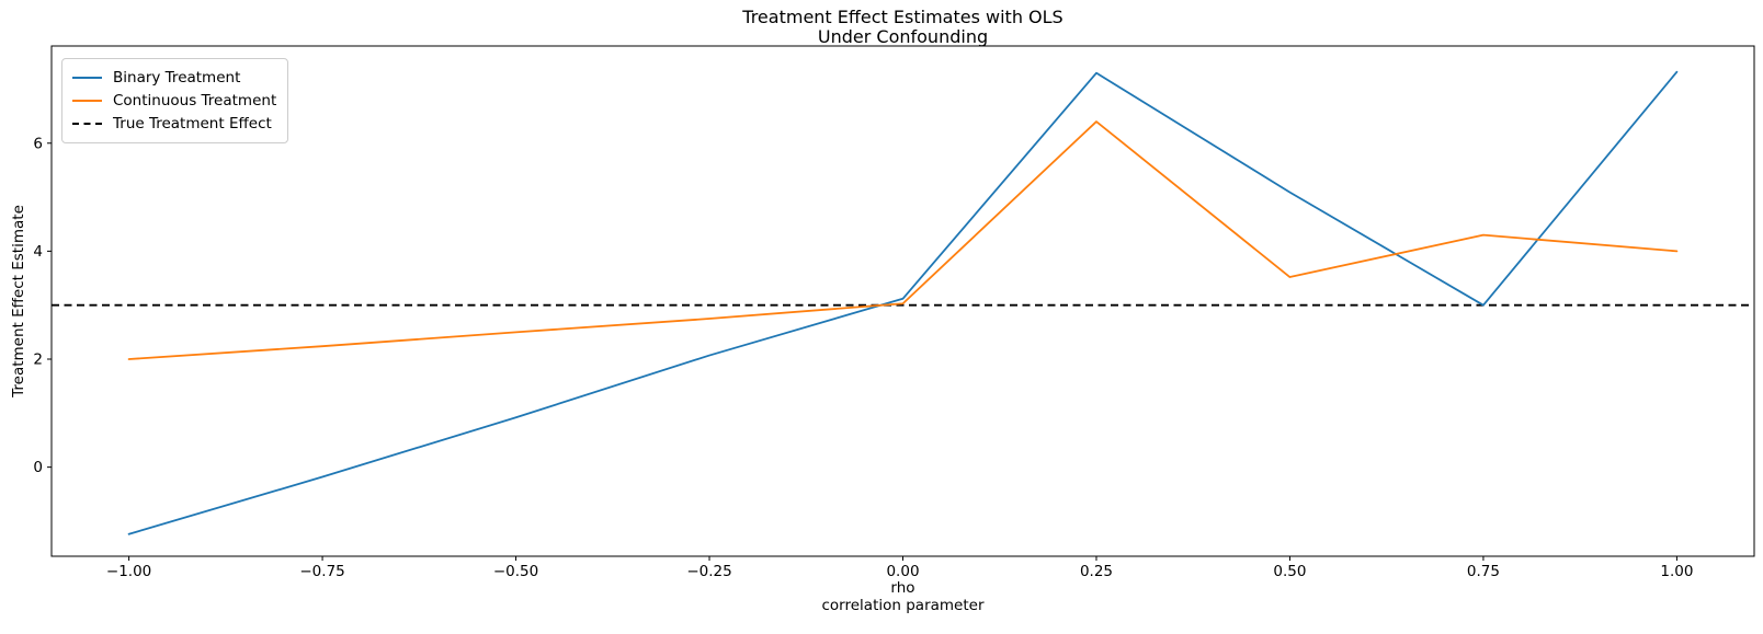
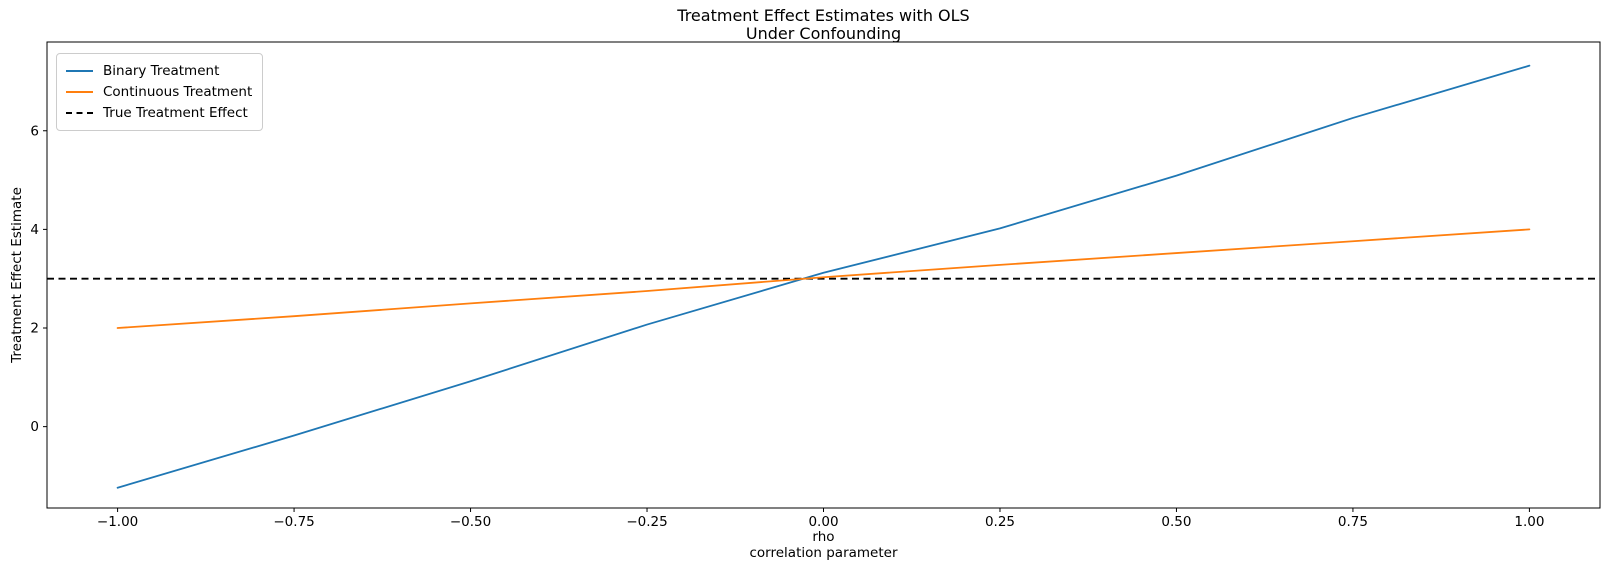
Binary Treatment/0.25: 7,3 -> 4,0
Continuous Treatment/0.25: 6,4 -> 3,3
Binary Treatment/0.75: 3,0 -> 6,3
Continuous Treatment/0.75: 4,3 -> 3,8
